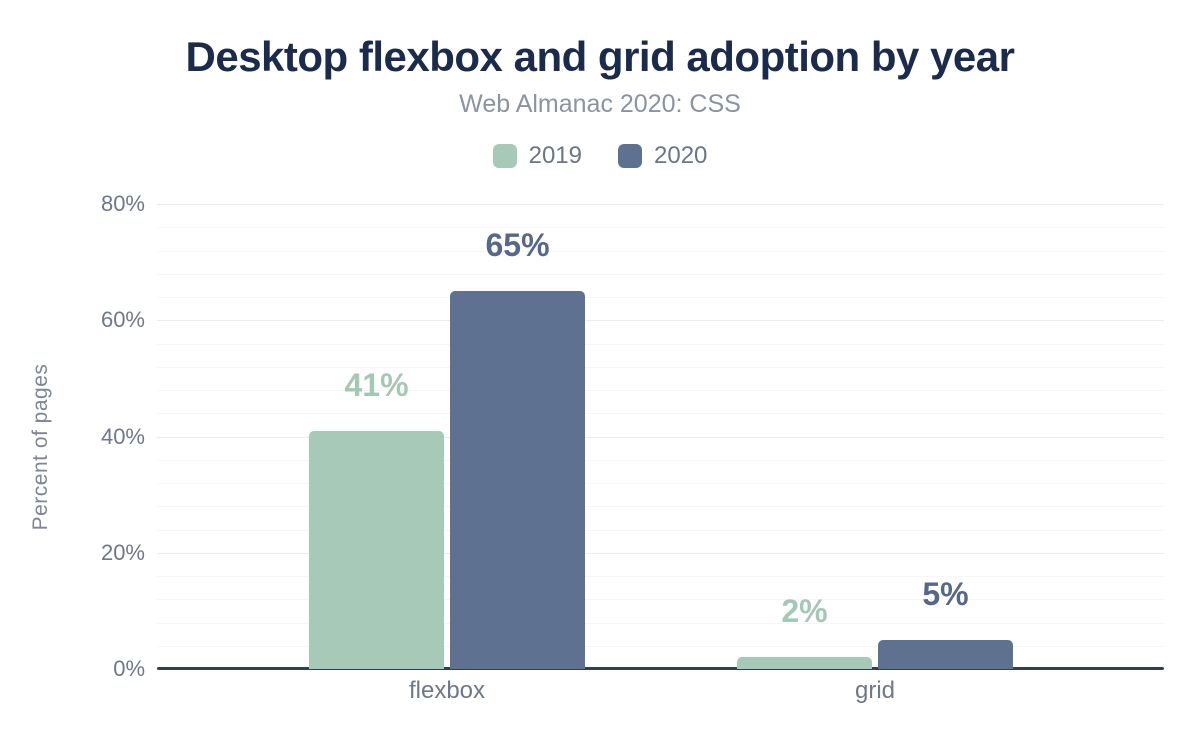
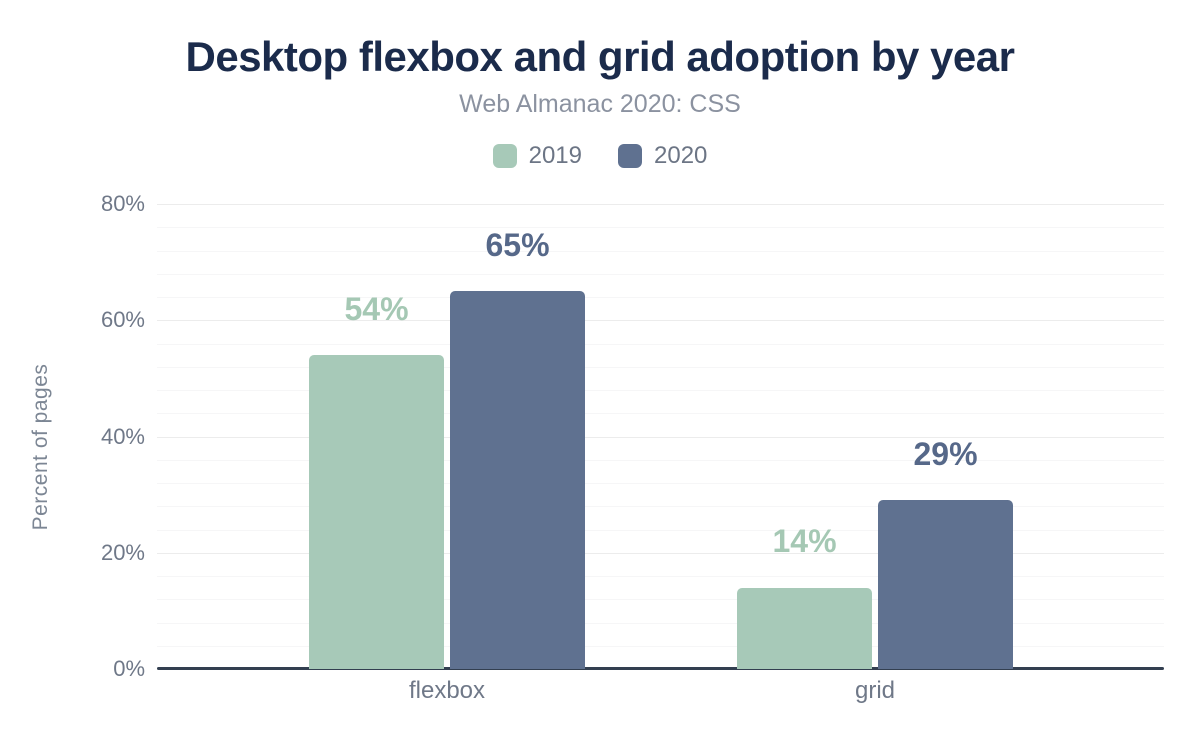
2019/flexbox: 41% -> 54%
2019/grid: 2% -> 14%
2020/grid: 5% -> 29%
